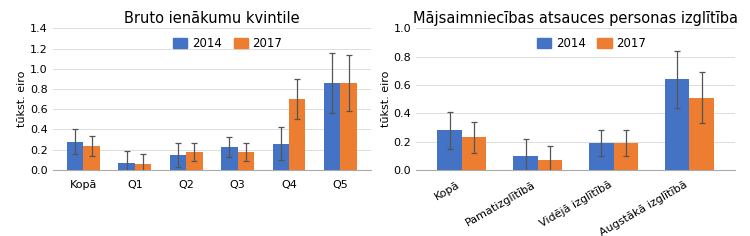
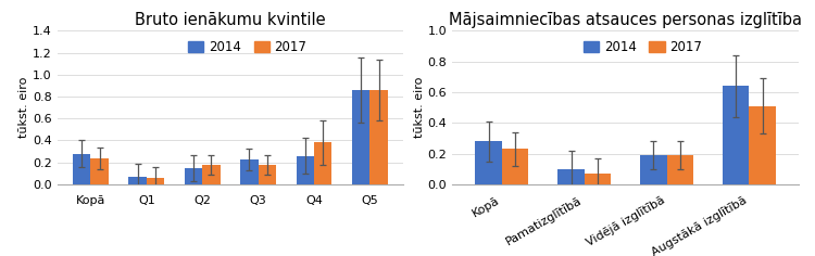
Bruto ienākumu kvintile/2017/Q4: 0.70 -> 0.38
